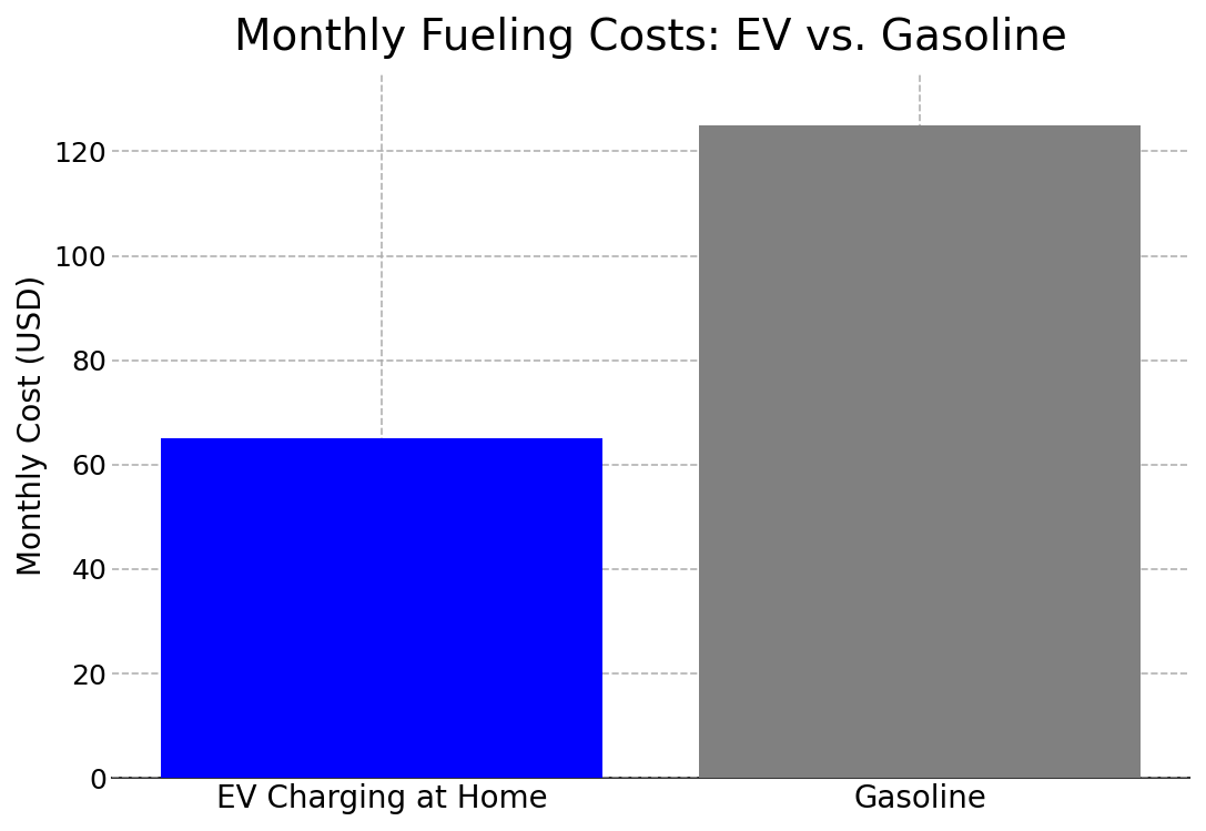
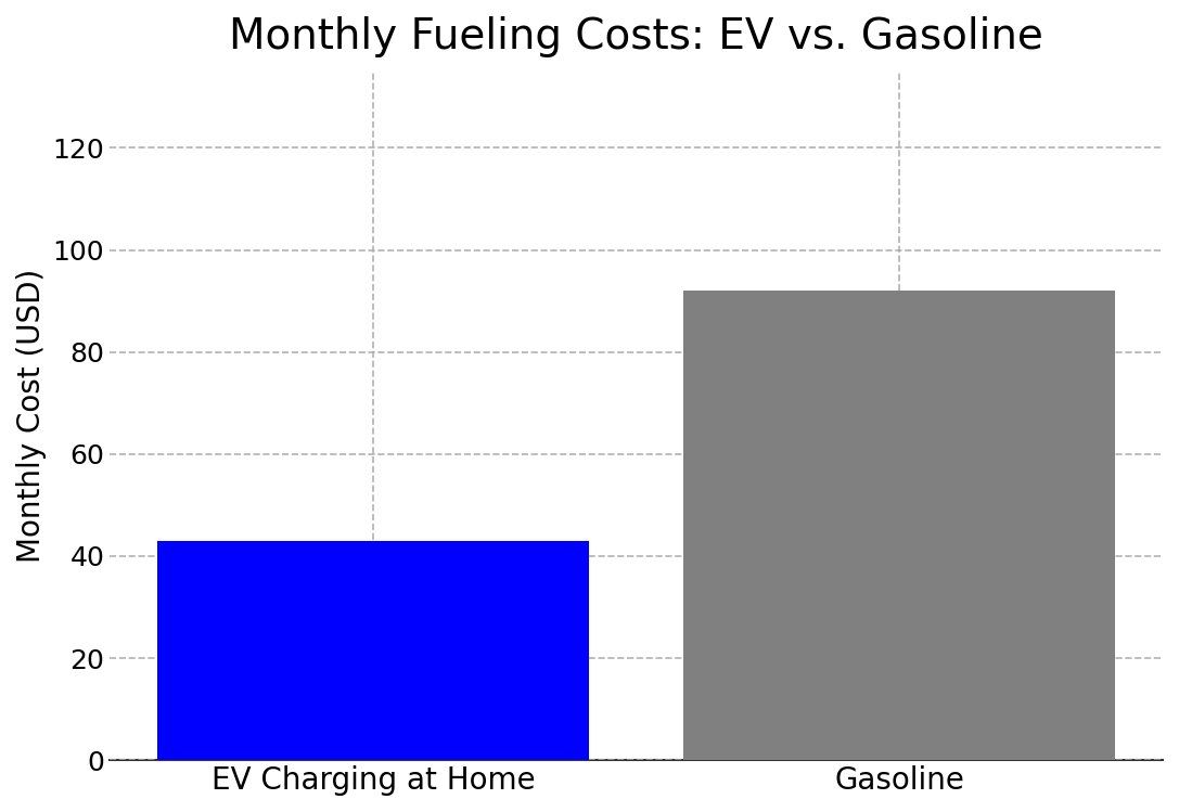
EV Charging at Home: 65 -> 43
Gasoline: 125 -> 92
